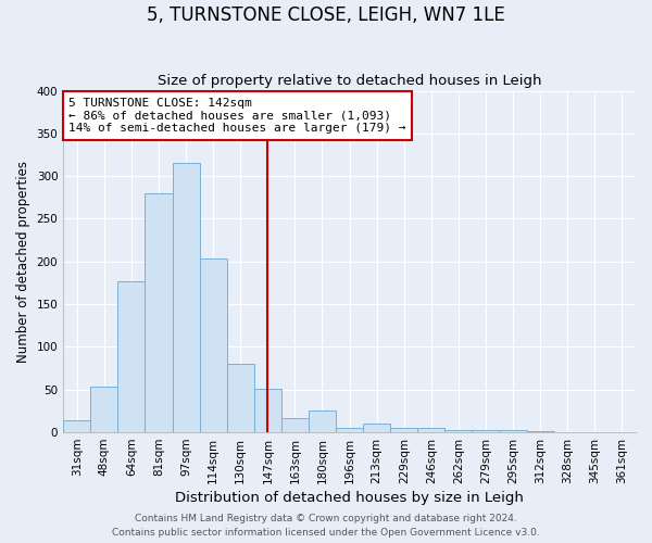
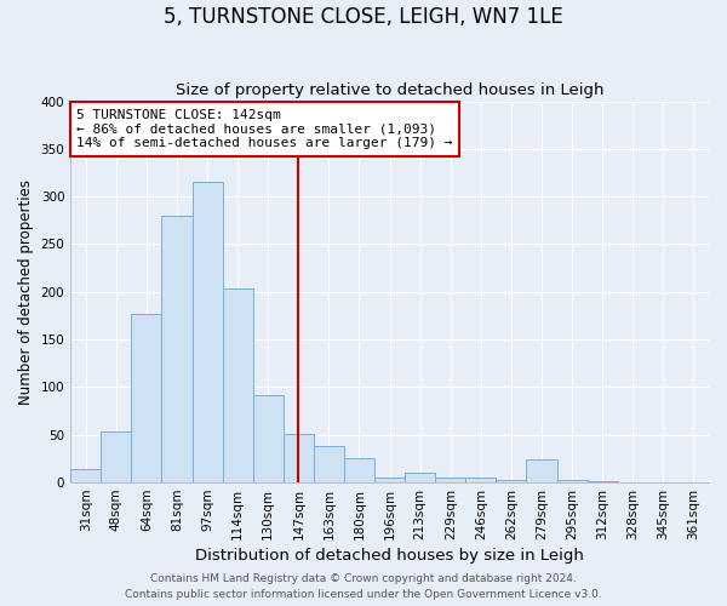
130sqm: 80 -> 92
163sqm: 17 -> 38
279sqm: 2 -> 24
